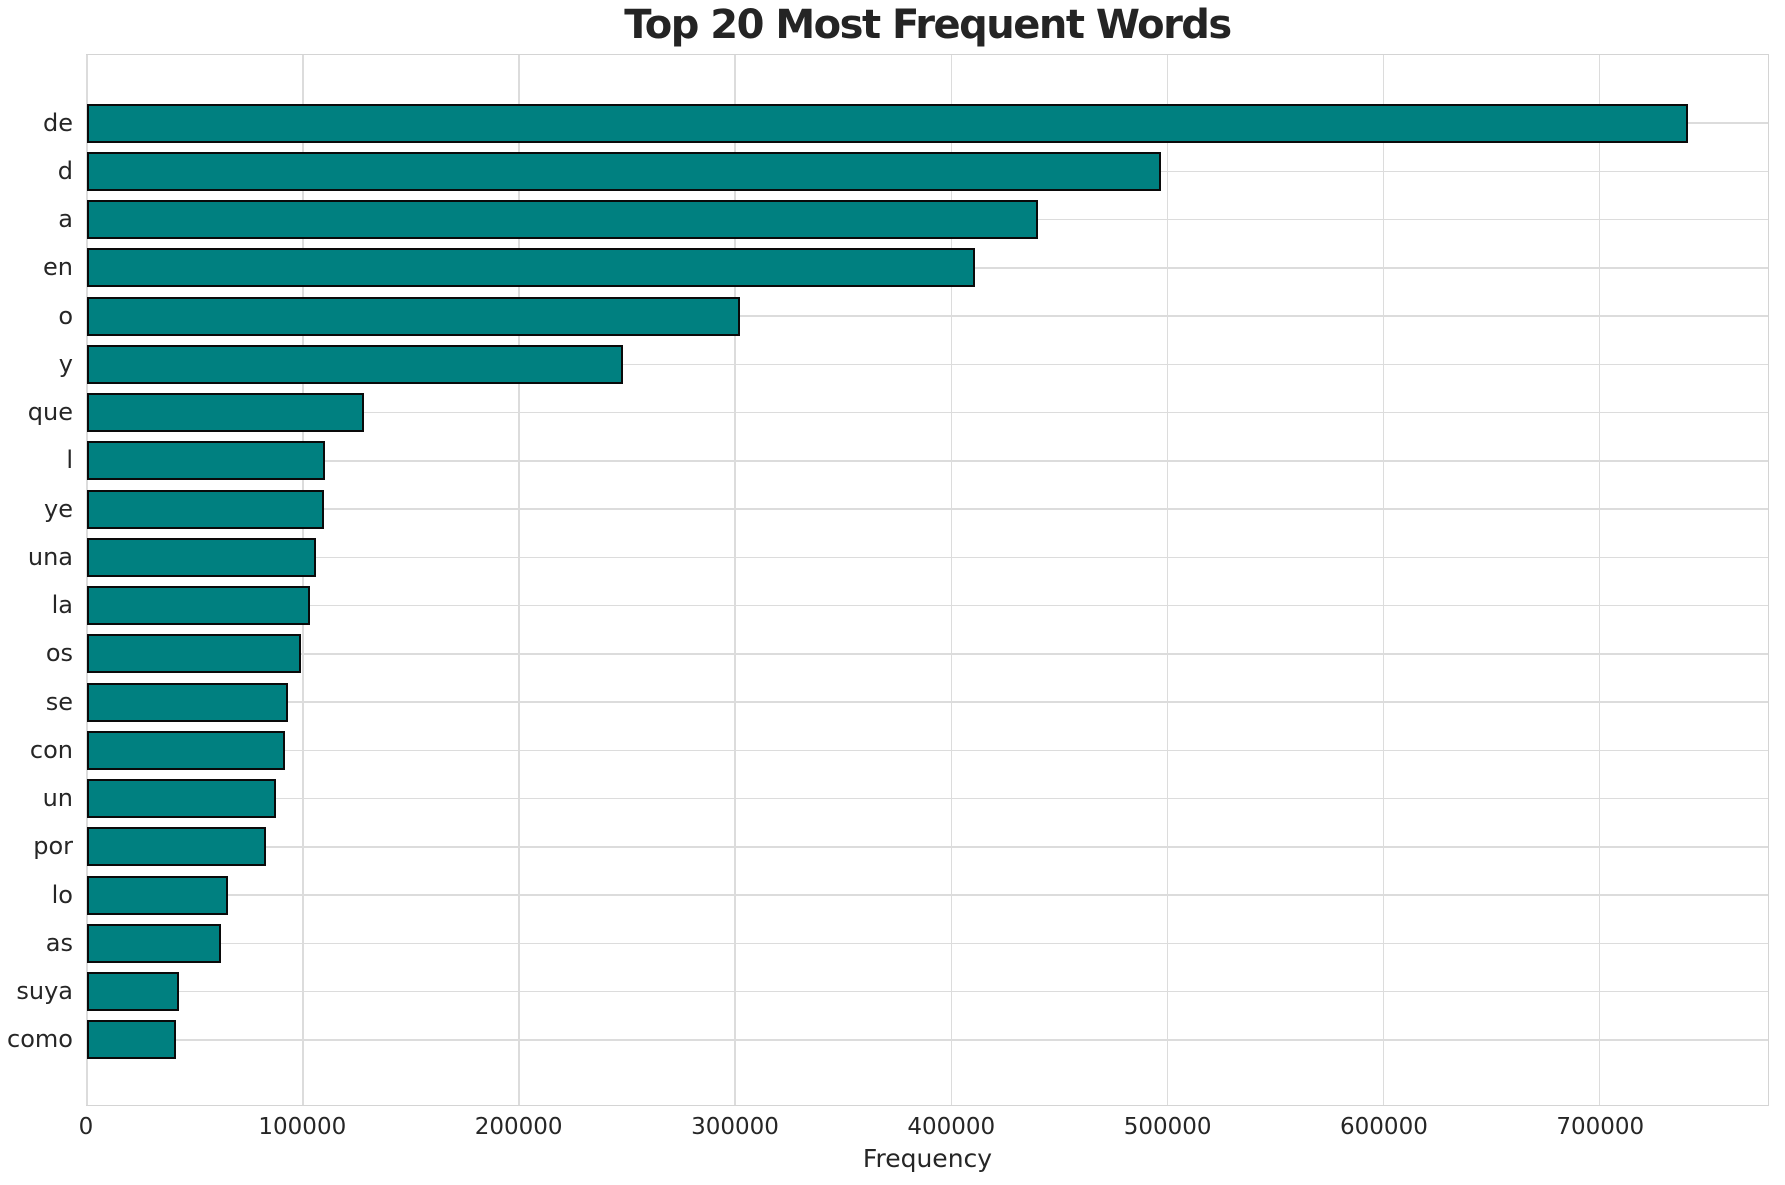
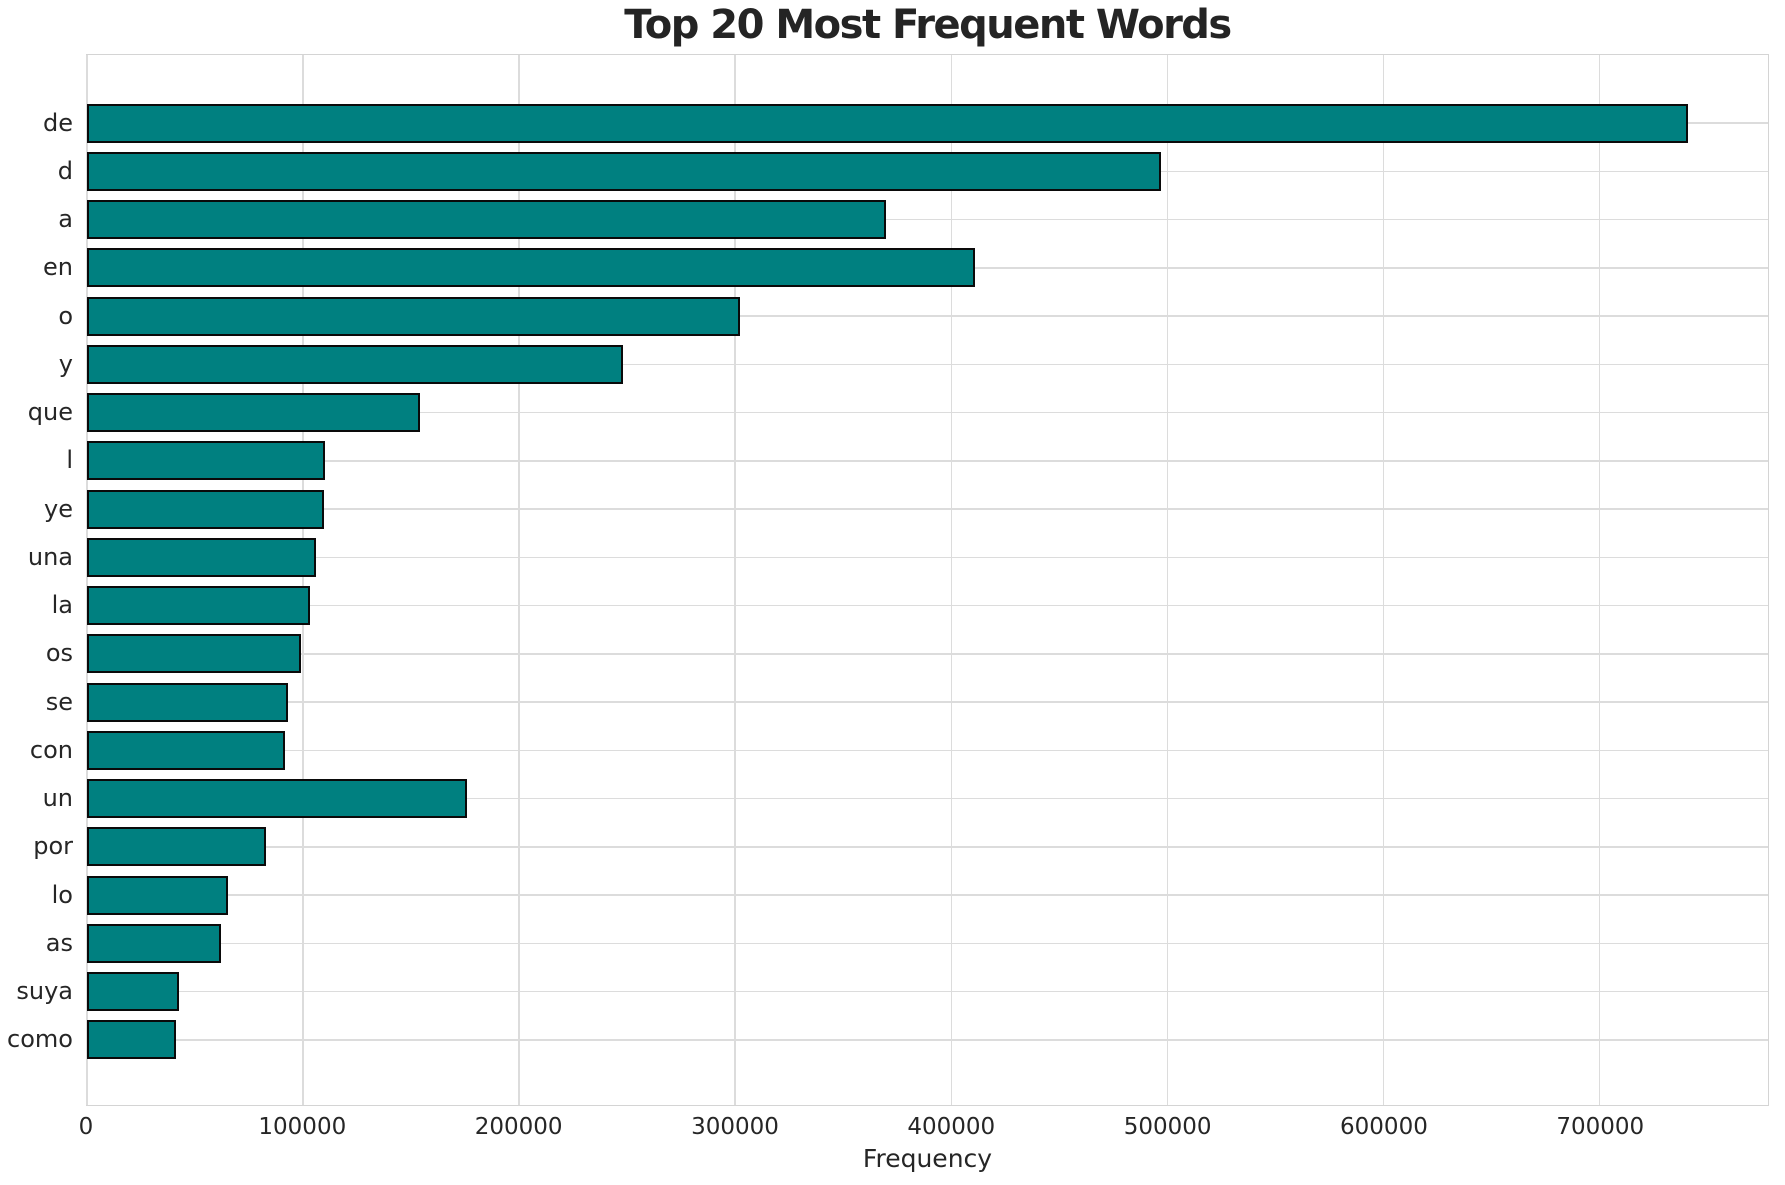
a: 440000 -> 370000
que: 128000 -> 154000
un: 88000 -> 176000
